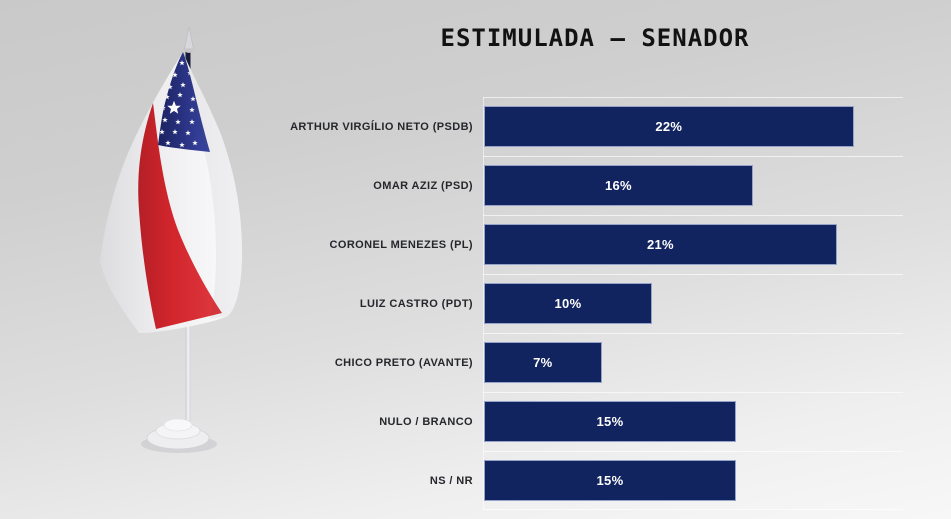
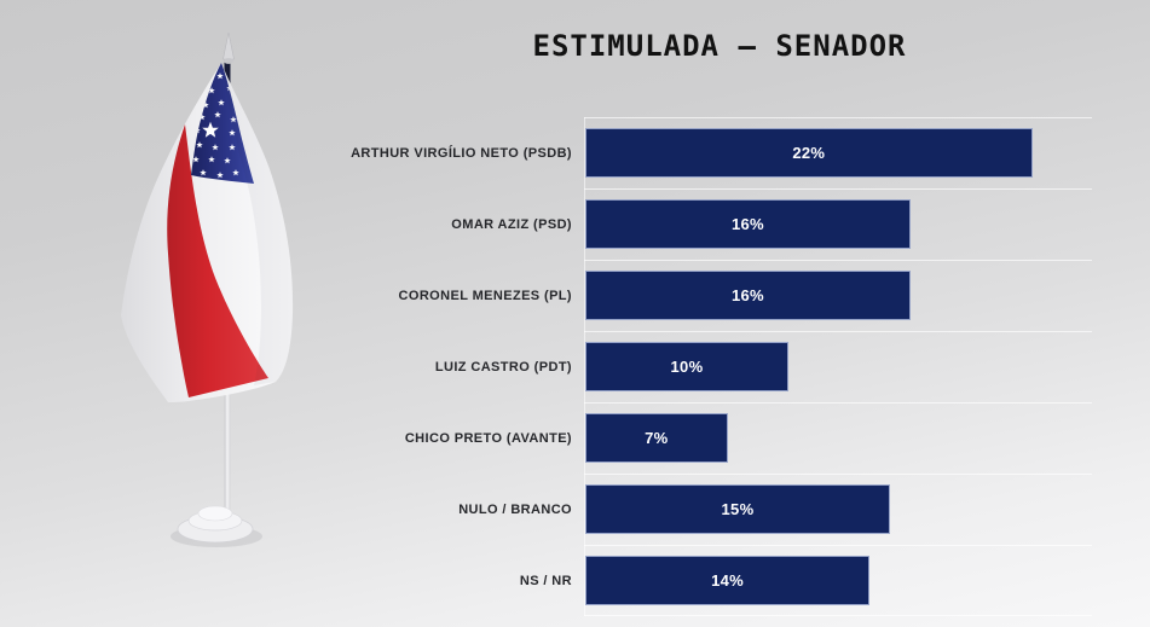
CORONEL MENEZES (PL): 21% -> 16%
NS / NR: 15% -> 14%
